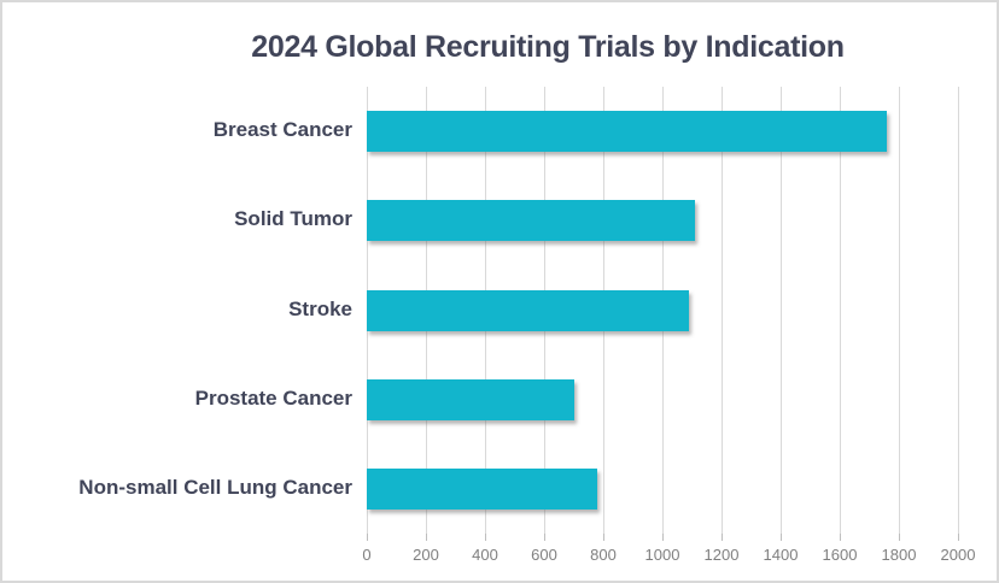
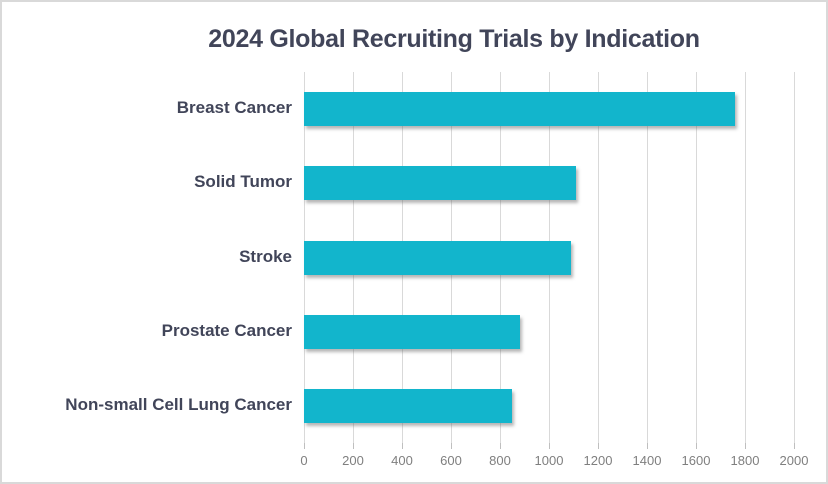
Prostate Cancer: 700 -> 880
Non-small Cell Lung Cancer: 780 -> 850
